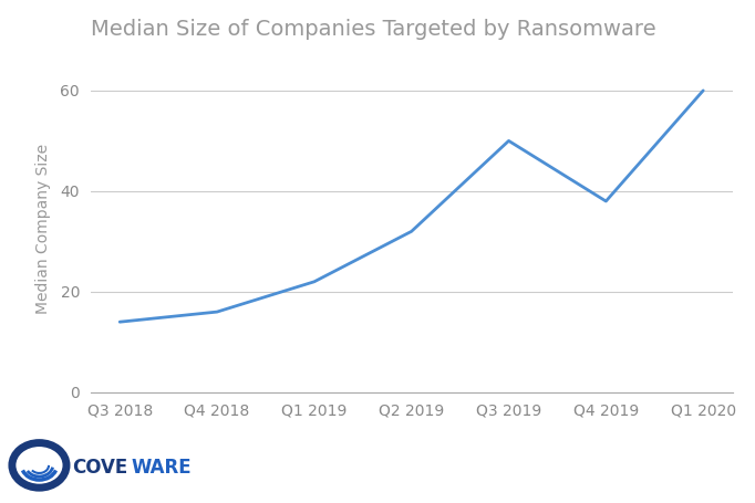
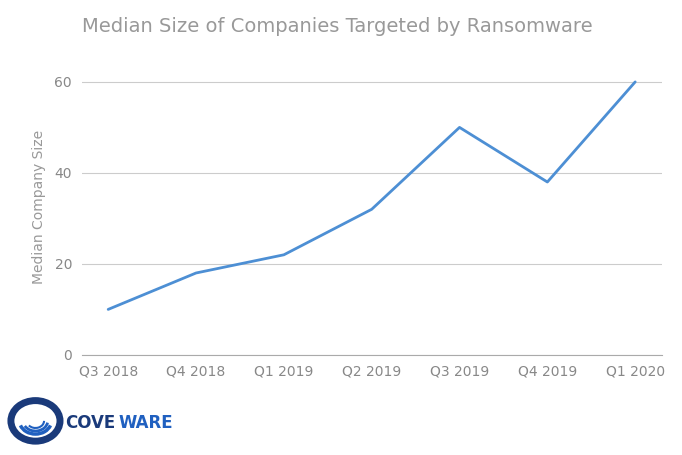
Q3 2018: 14 -> 10
Q4 2018: 16 -> 18
